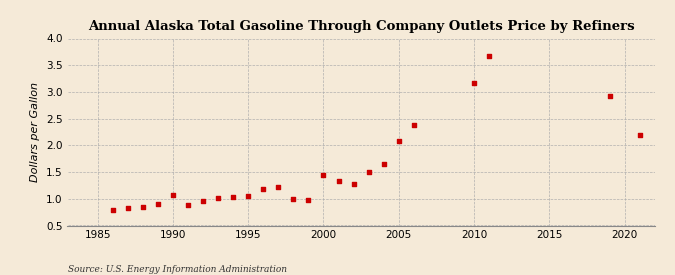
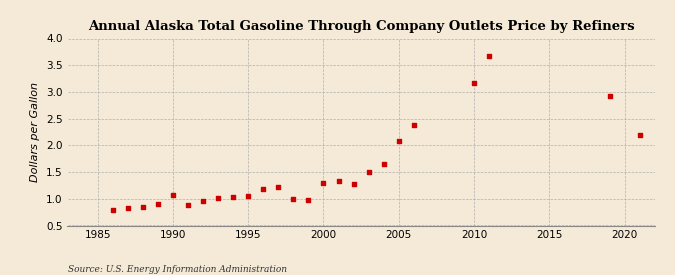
2000: 1.44 -> 1.30
